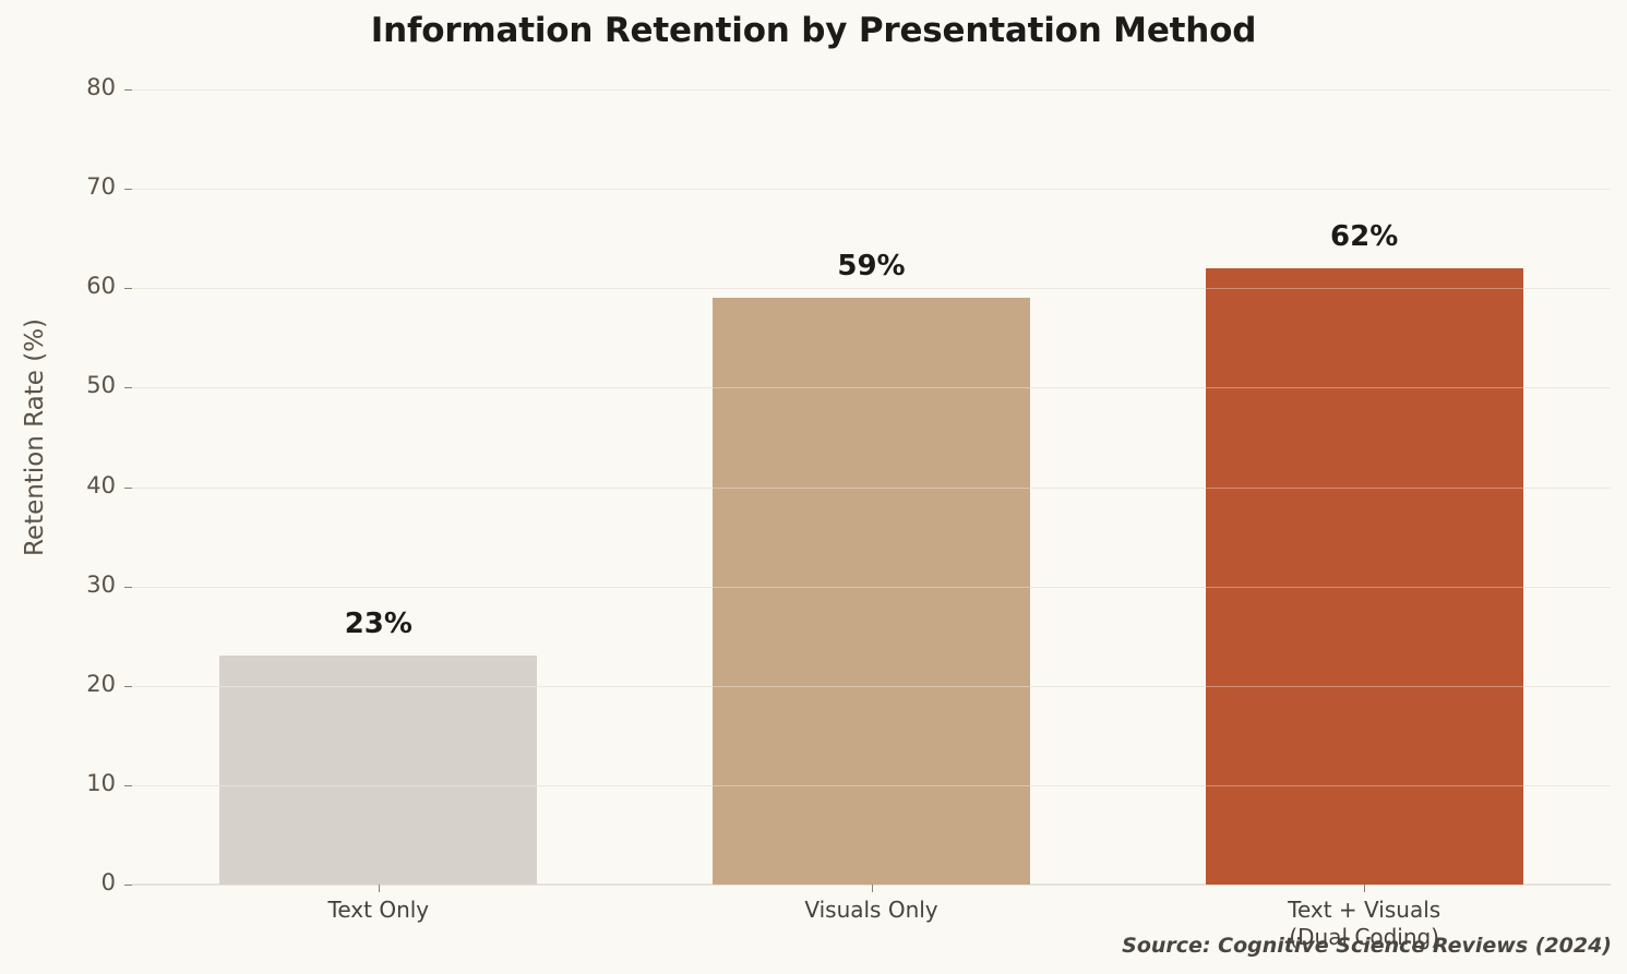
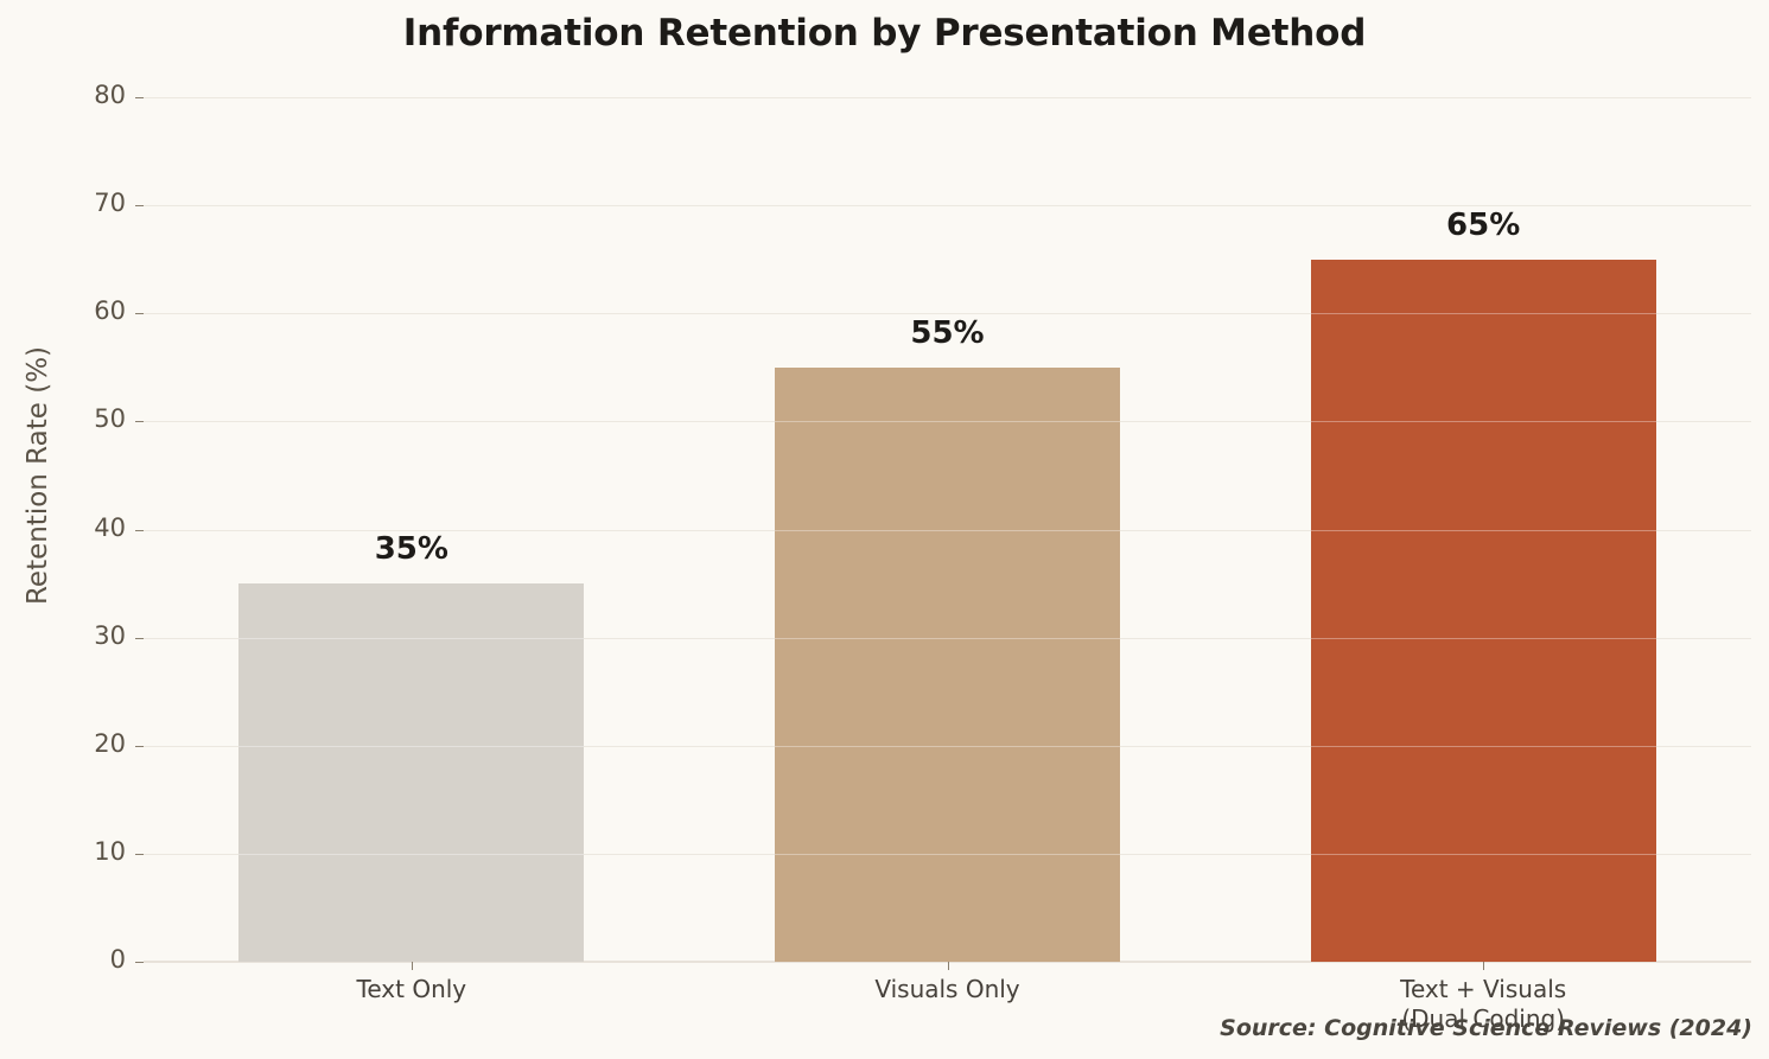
Text Only: 23% -> 35%
Visuals Only: 59% -> 55%
Text + Visuals (Dual Coding): 62% -> 65%
